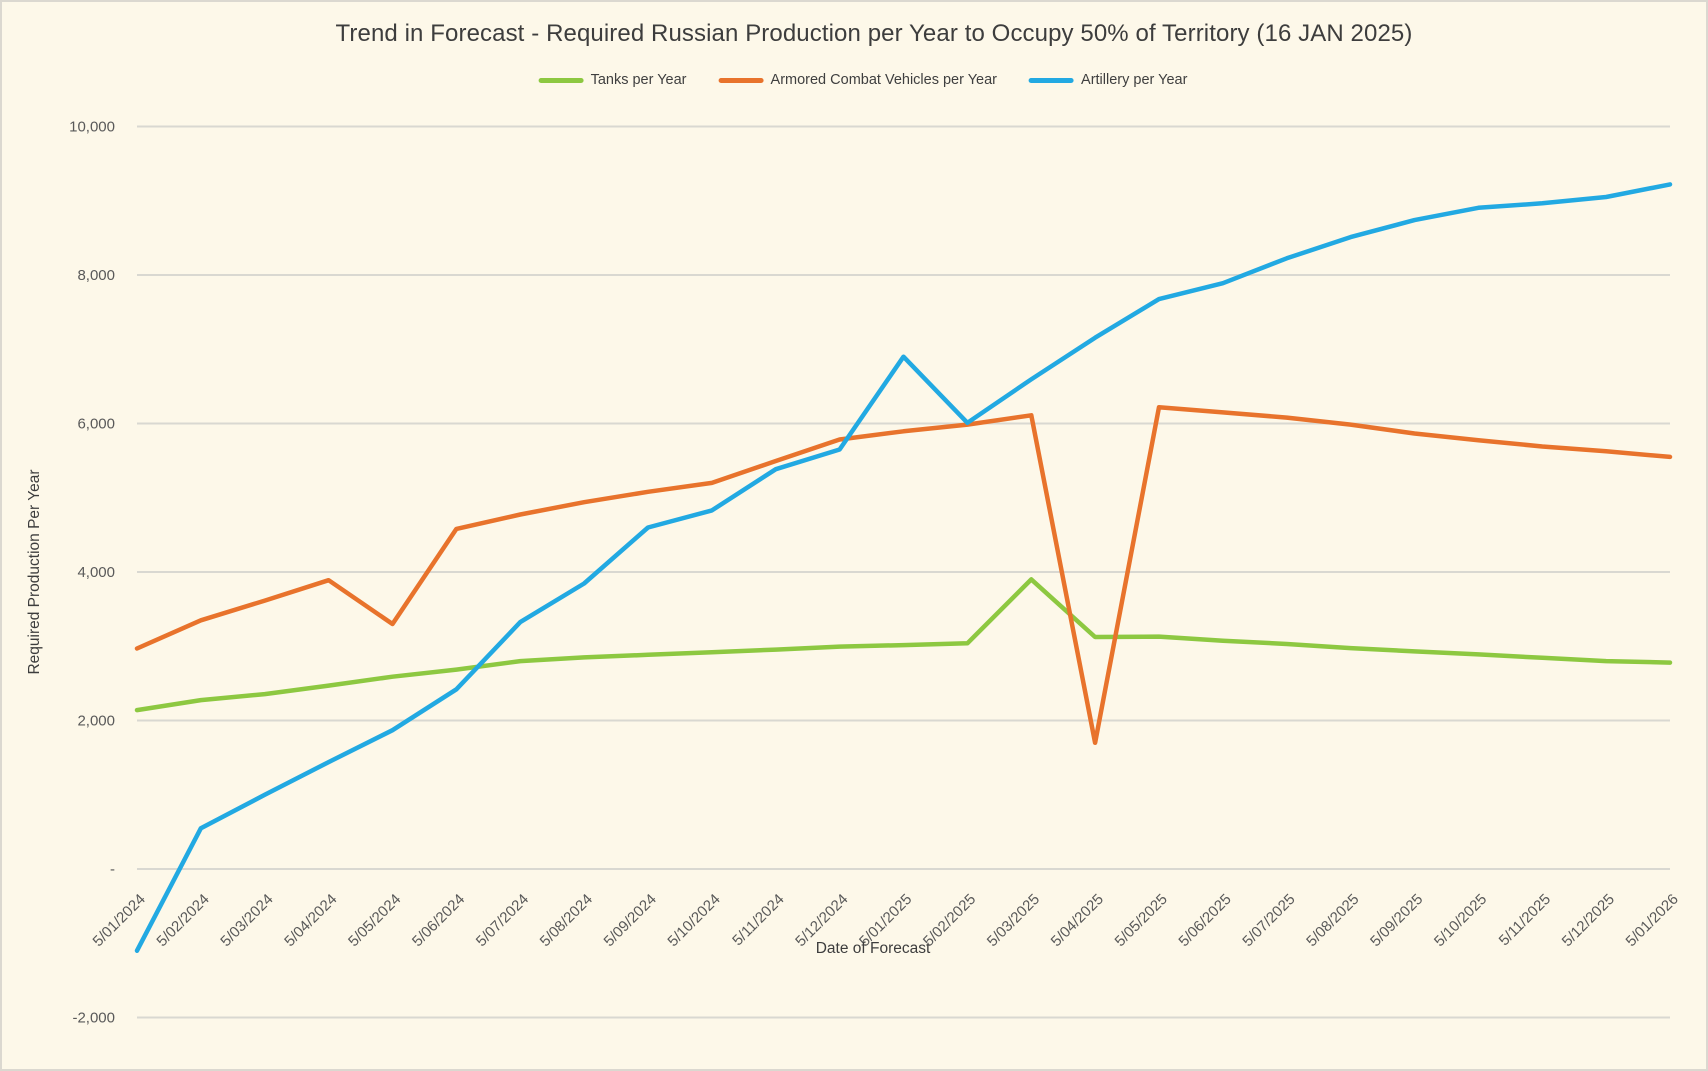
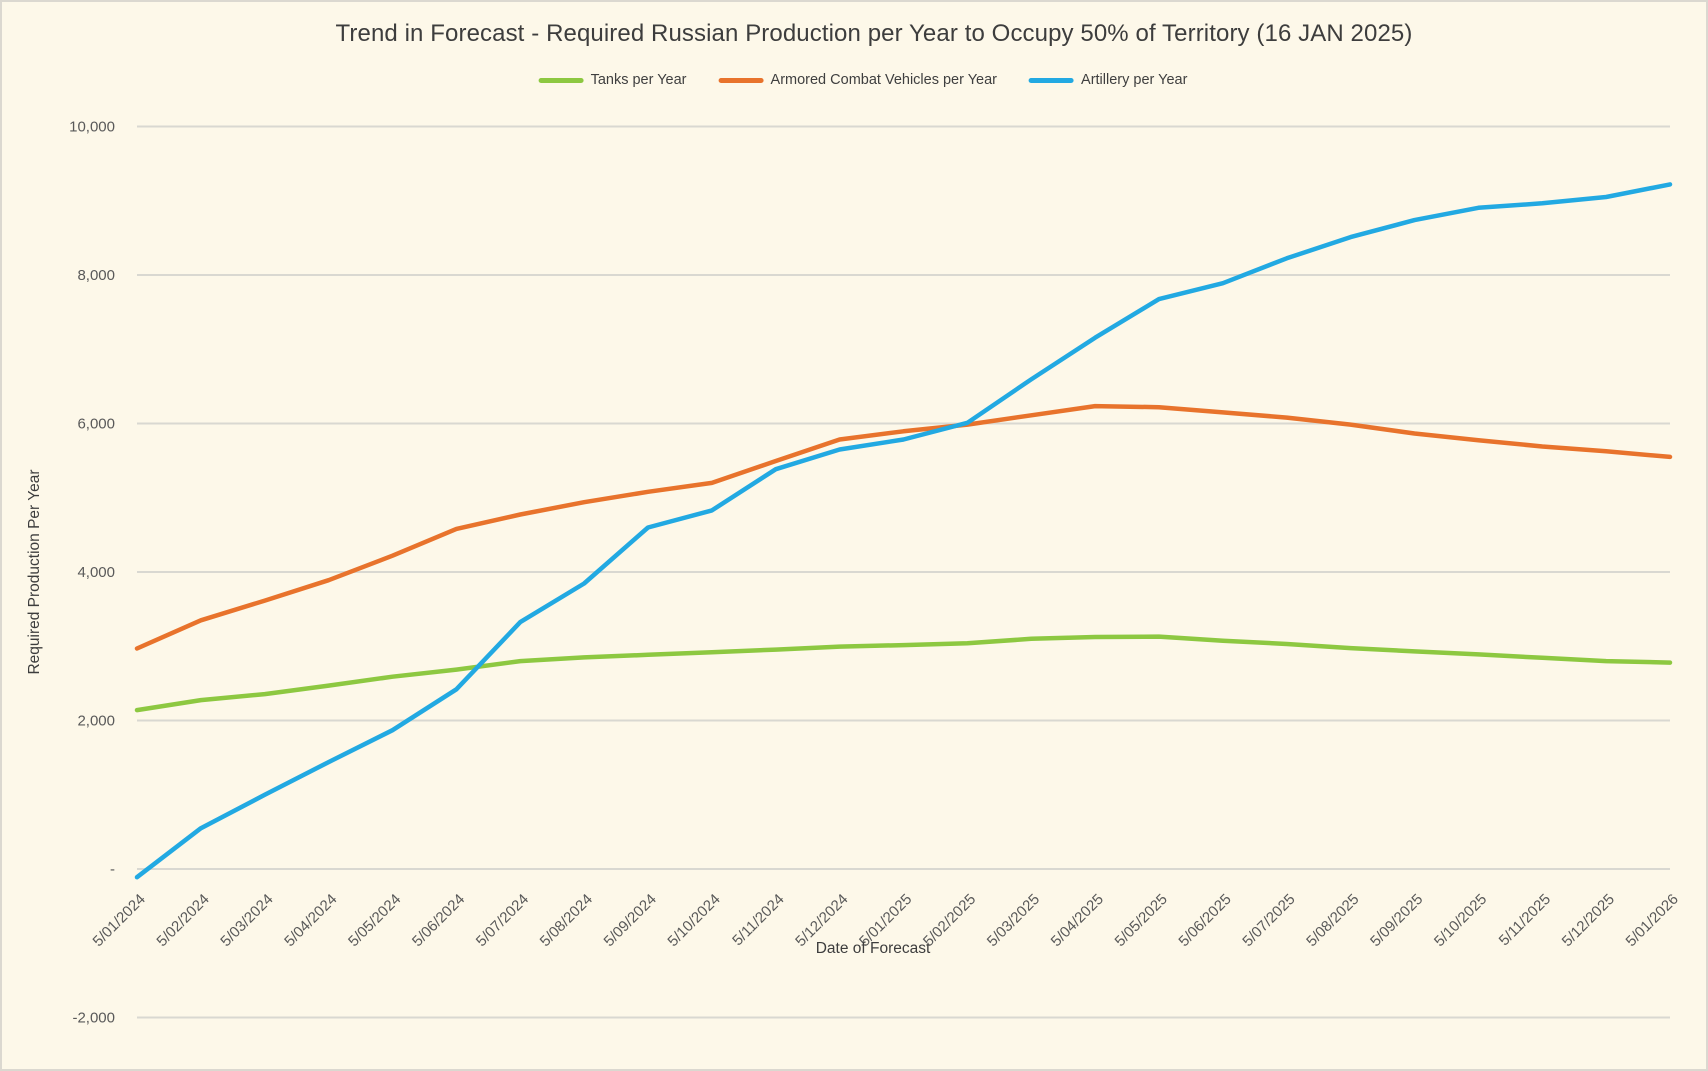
Artillery per Year/5/01/2024: -1100 -> -100
Armored Combat Vehicles per Year/5/05/2024: 3300 -> 4200
Artillery per Year/5/01/2025: 6900 -> 5800
Tanks per Year/5/03/2025: 3900 -> 3100
Armored Combat Vehicles per Year/5/04/2025: 1700 -> 6200
